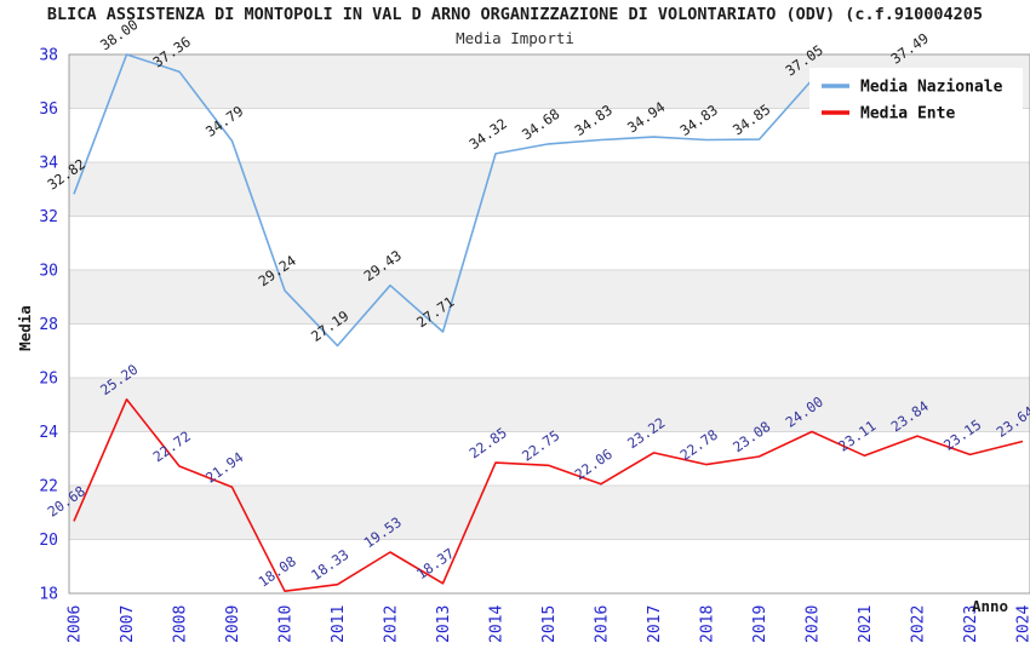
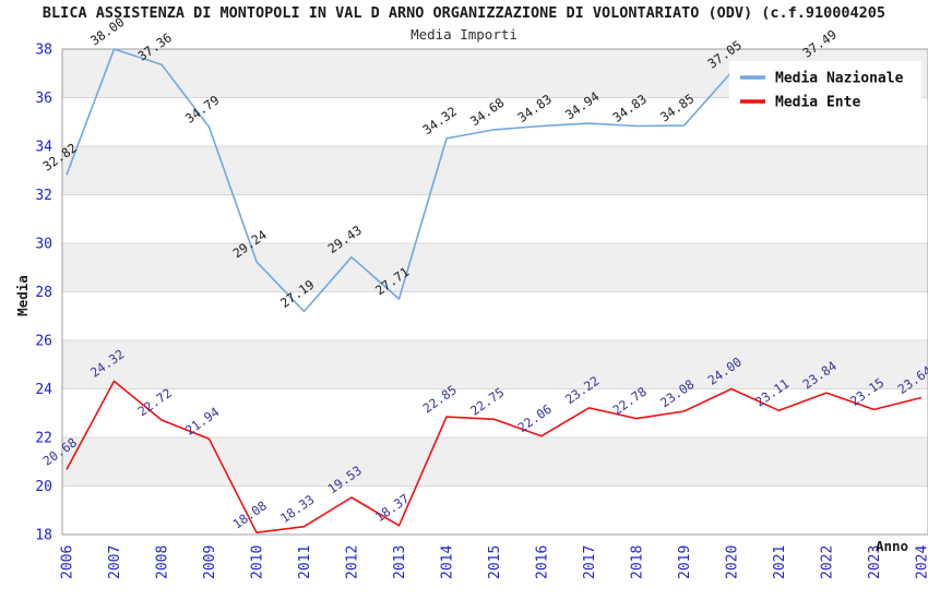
Media Ente/2007: 25.20 -> 24.32
